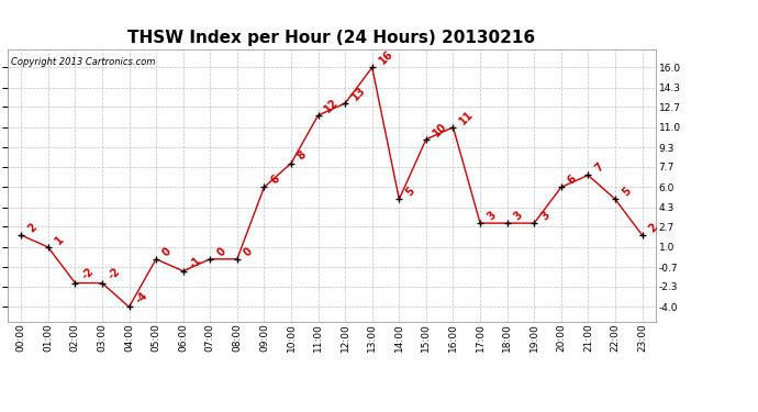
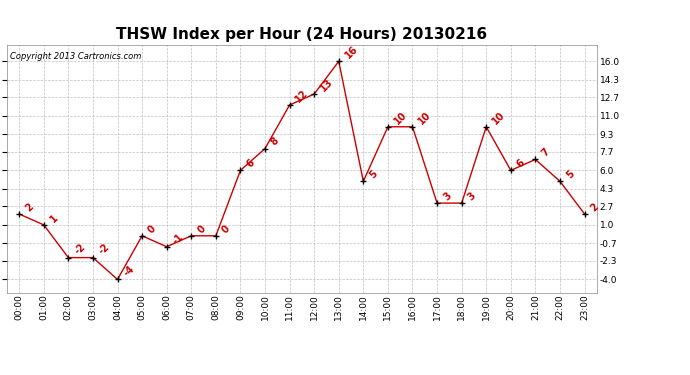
16:00: 11 -> 10
19:00: 3 -> 10
